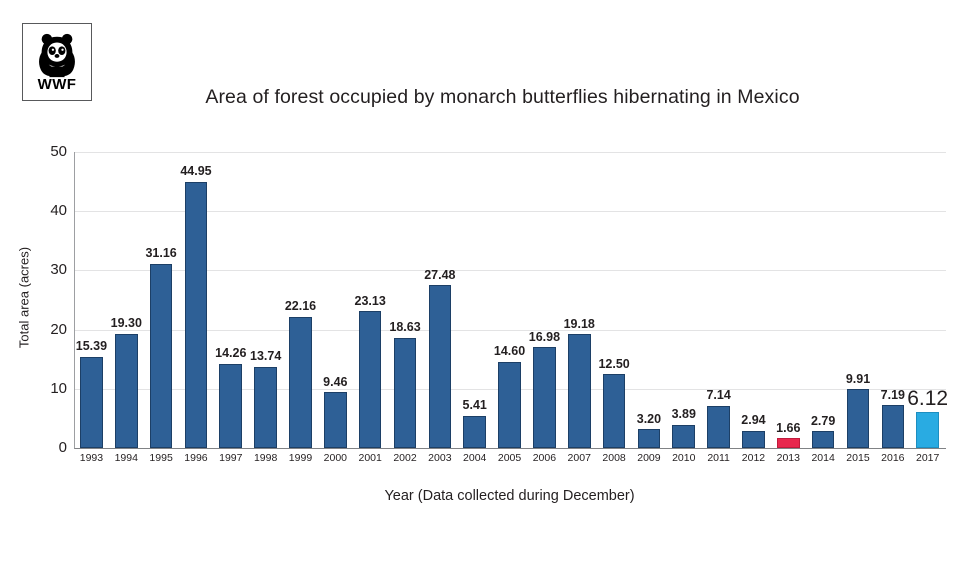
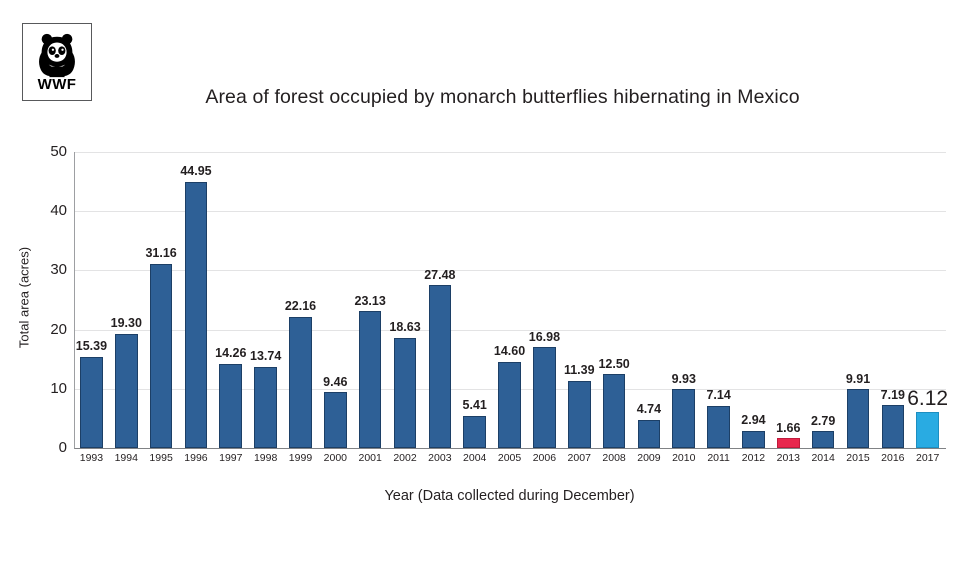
2007: 19.18 -> 11.39
2009: 3.20 -> 4.74
2010: 3.89 -> 9.93
